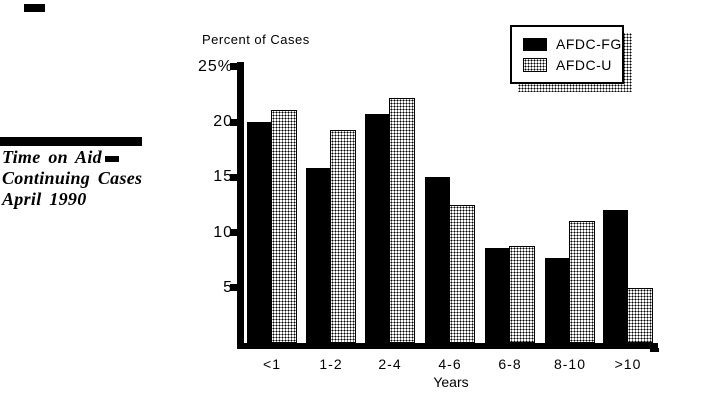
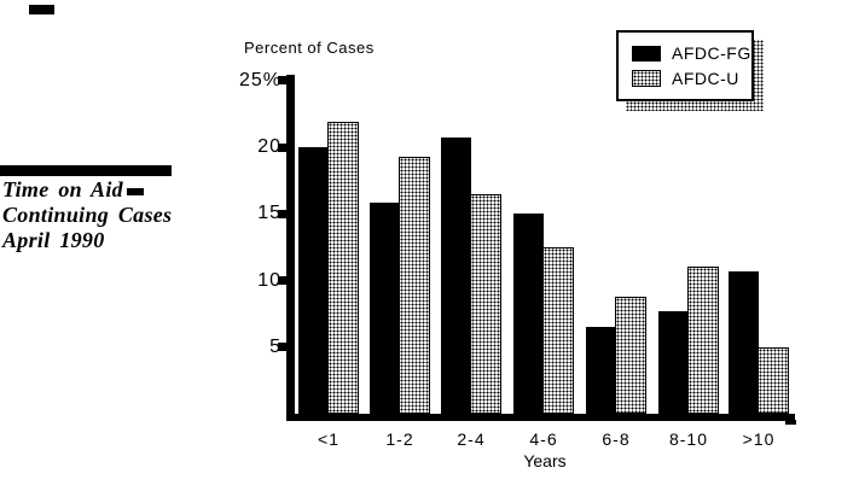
AFDC-U/<1: 21.1% -> 21.9%
AFDC-U/2-4: 22.2% -> 16.5%
AFDC-FG/6-8: 8.6% -> 6.5%
AFDC-FG/>10: 12.0% -> 10.7%
